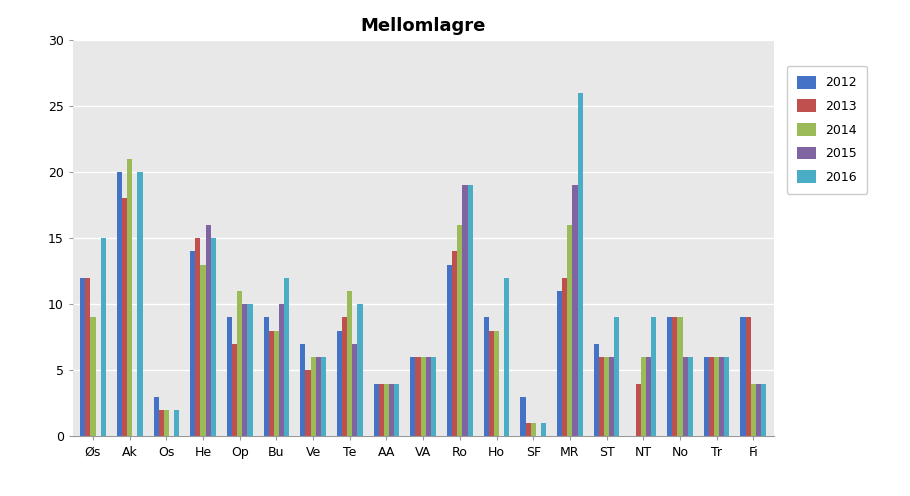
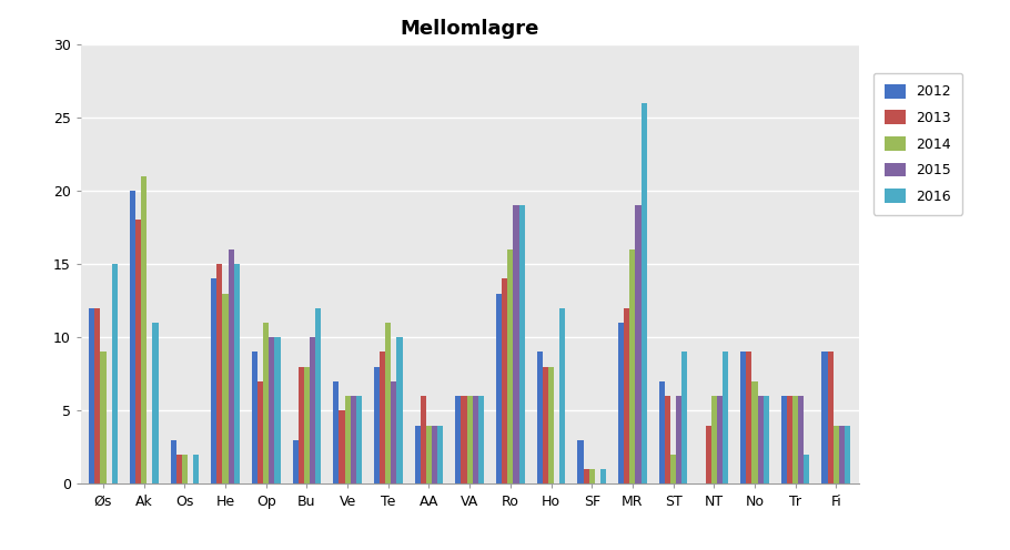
2016/Ak: 20 -> 11
2012/Bu: 9 -> 3
2013/AA: 4 -> 6
2014/ST: 6 -> 2
2014/No: 9 -> 7
2016/Tr: 6 -> 2
